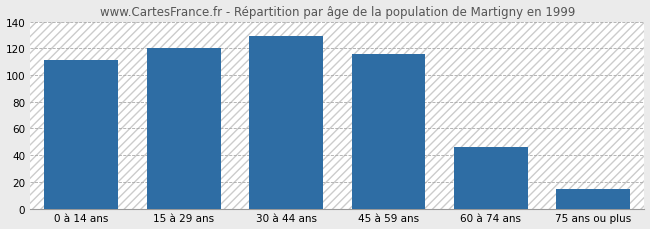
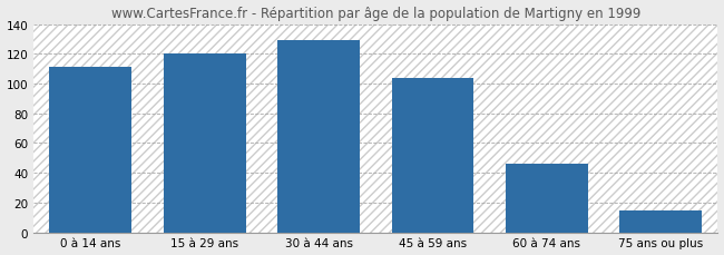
45 à 59 ans: 116 -> 104
